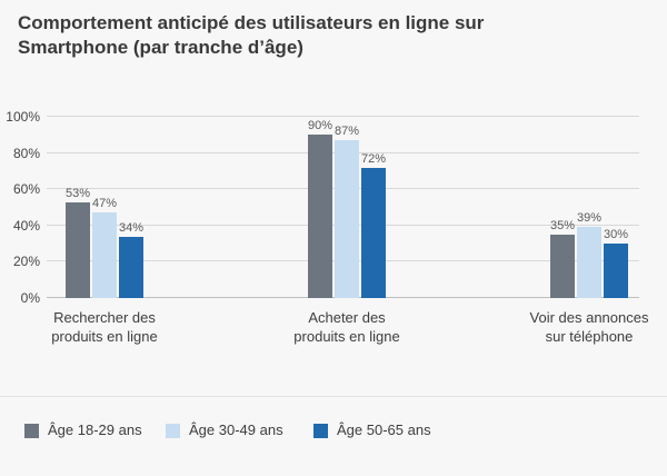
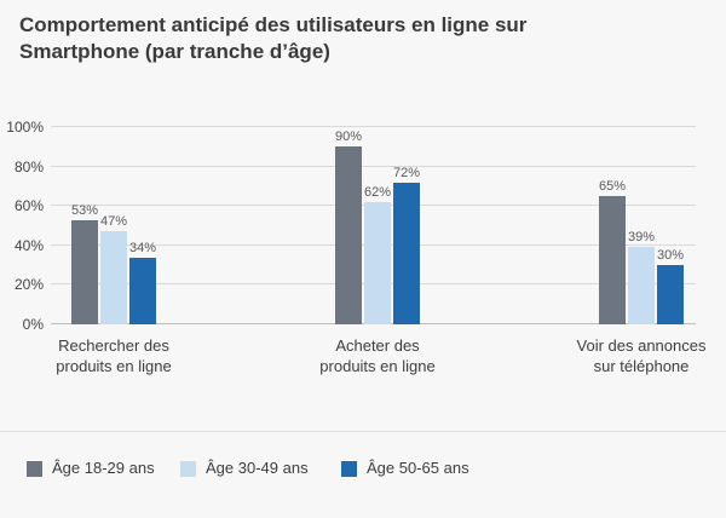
Âge 30-49 ans/Acheter des produits en ligne: 87% -> 62%
Âge 18-29 ans/Voir des annonces sur téléphone: 35% -> 65%
